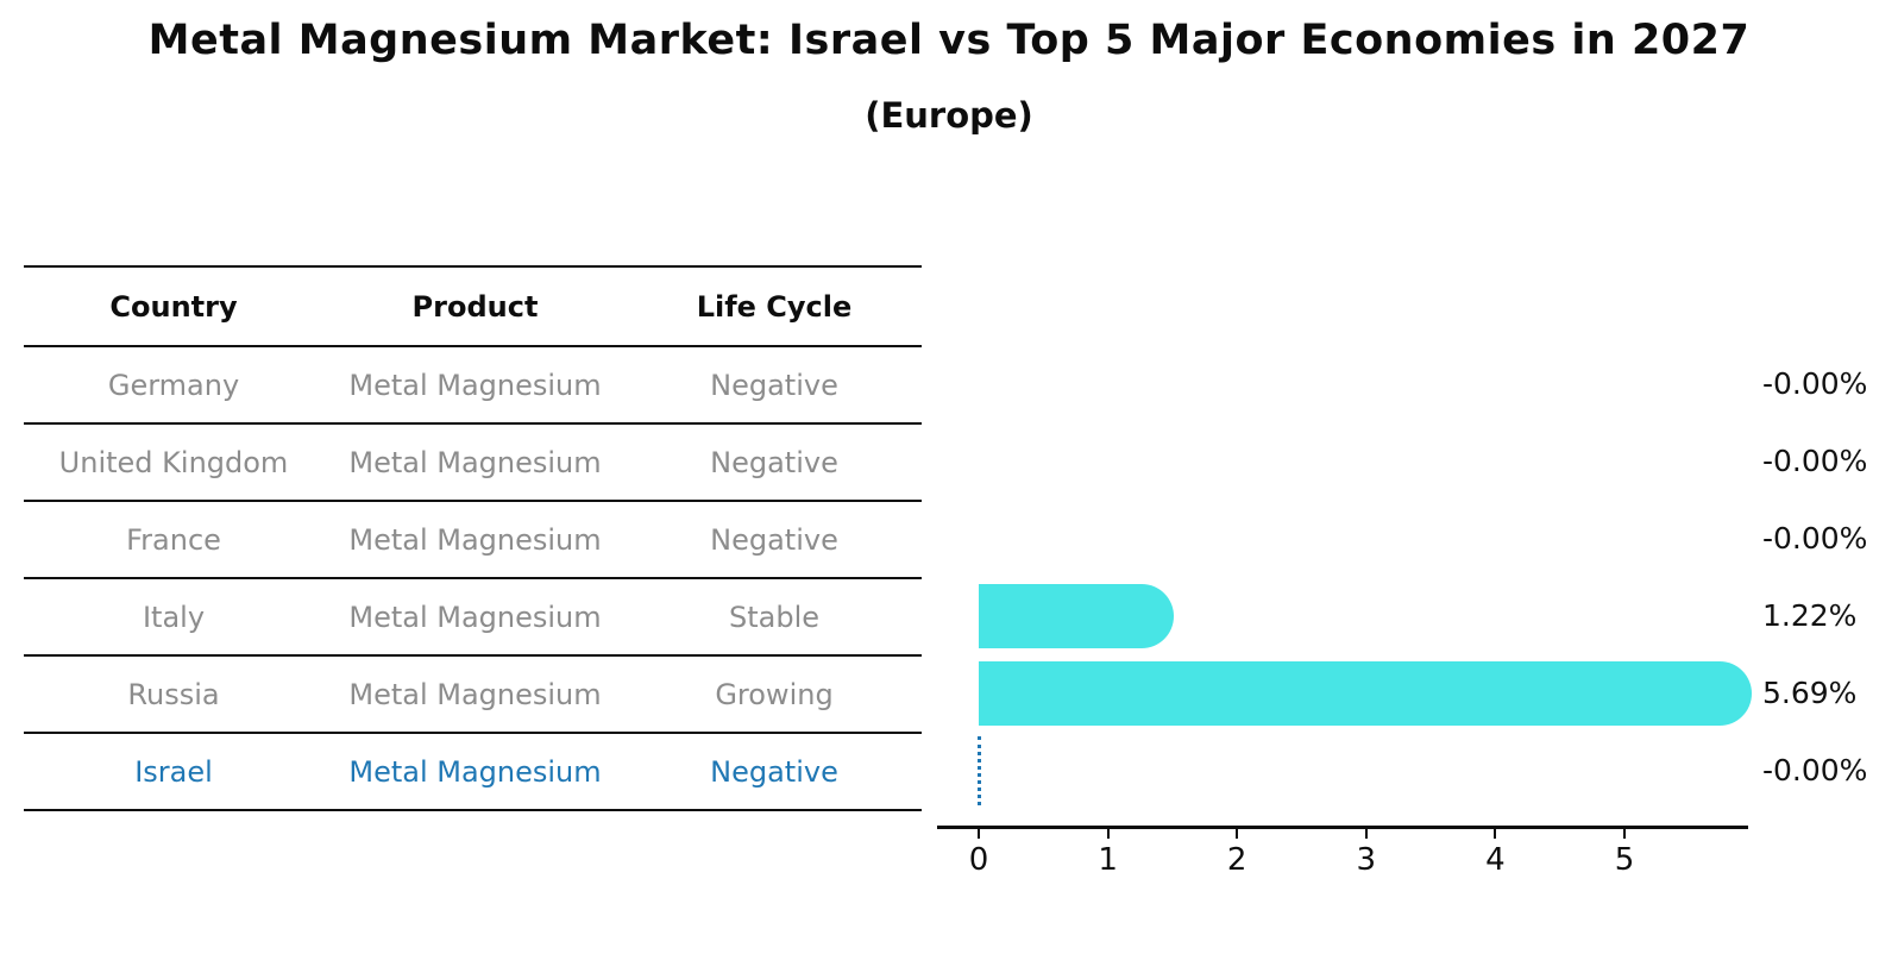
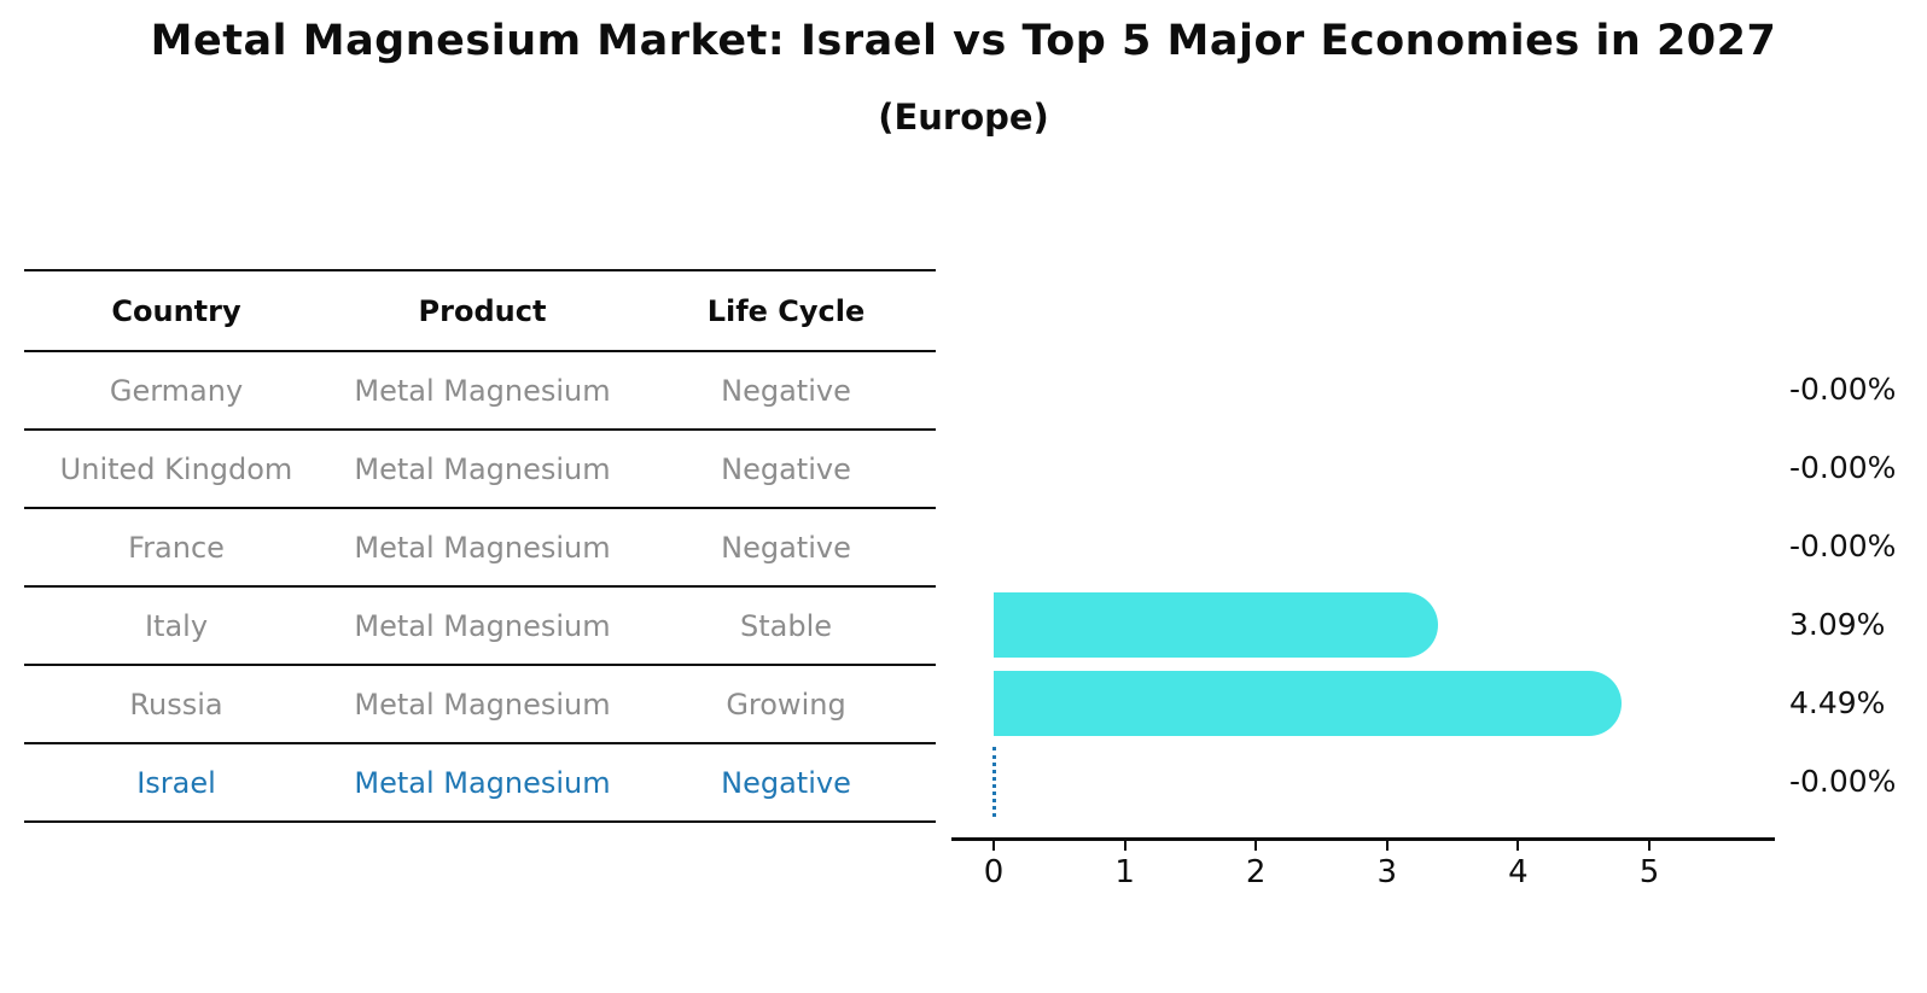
Italy: 1.22% -> 3.09%
Russia: 5.69% -> 4.49%
